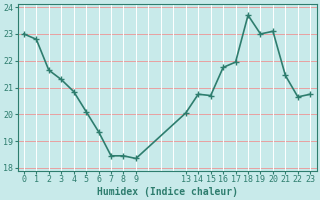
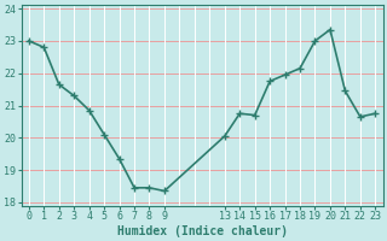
18: 23.70 -> 22.15
20: 23.10 -> 23.35
